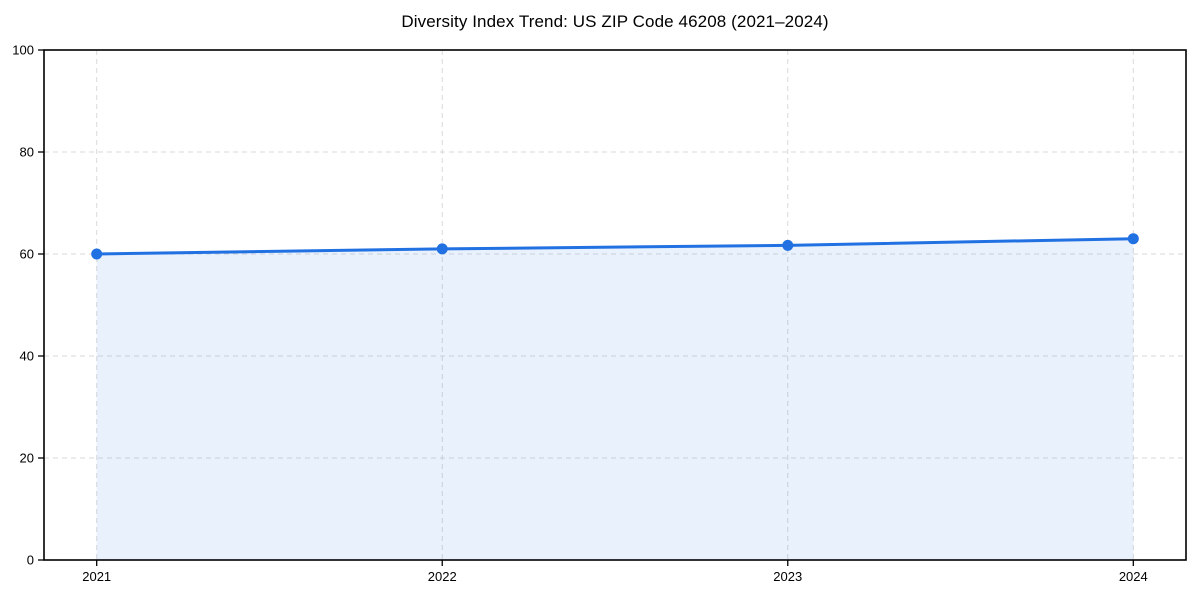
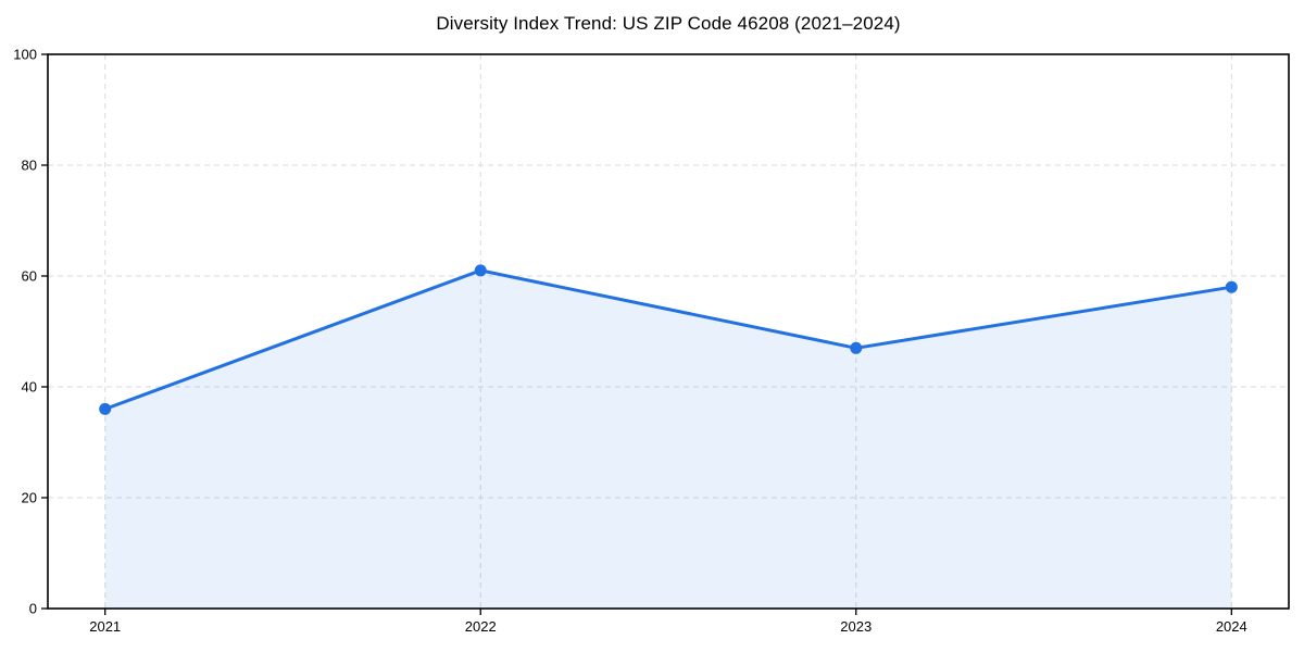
2021: 60 -> 36
2023: 62 -> 47
2024: 63 -> 58
